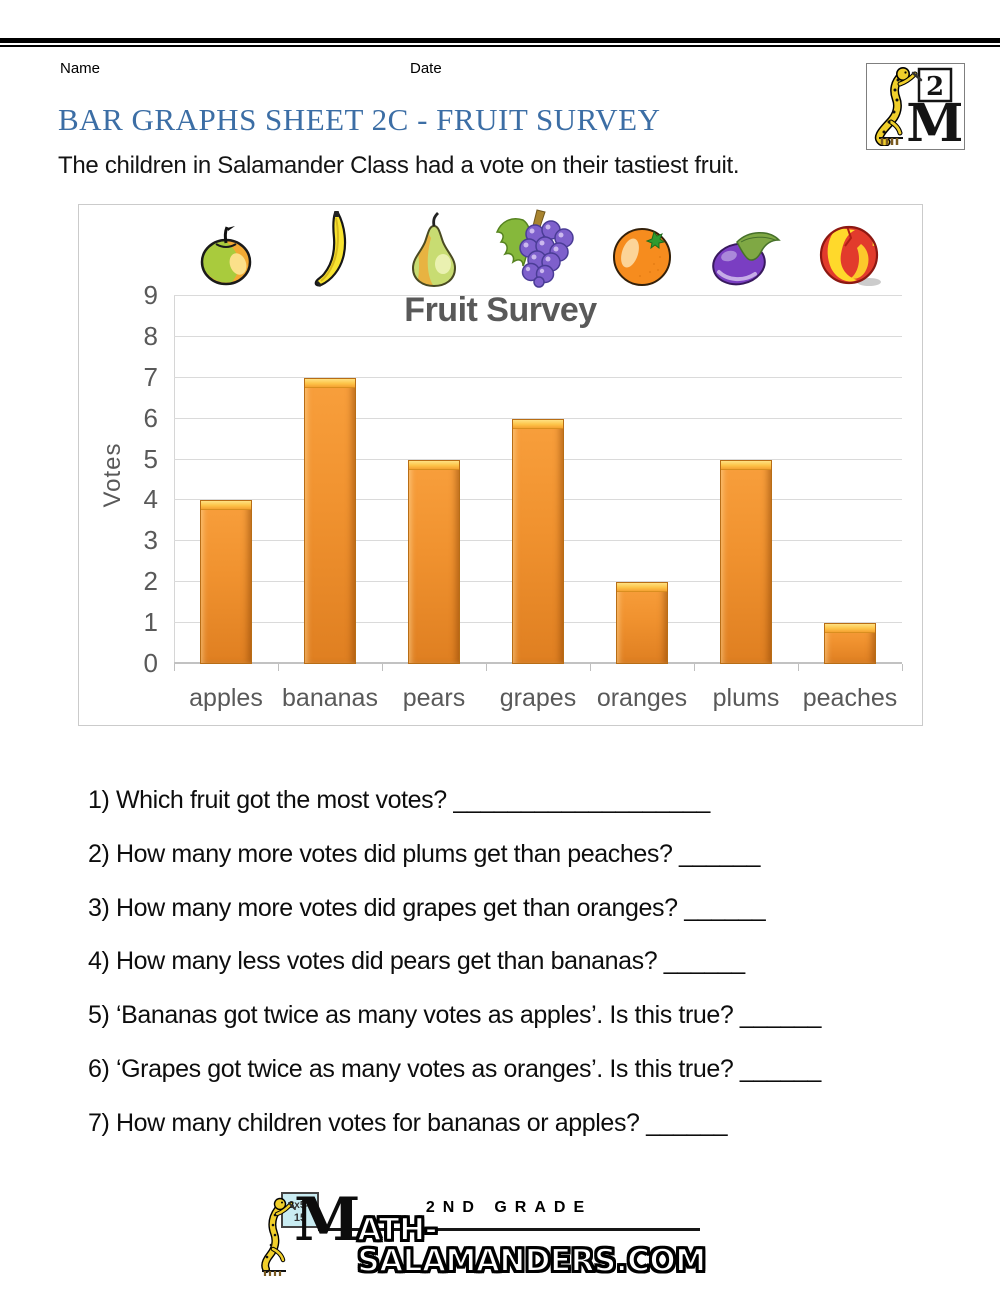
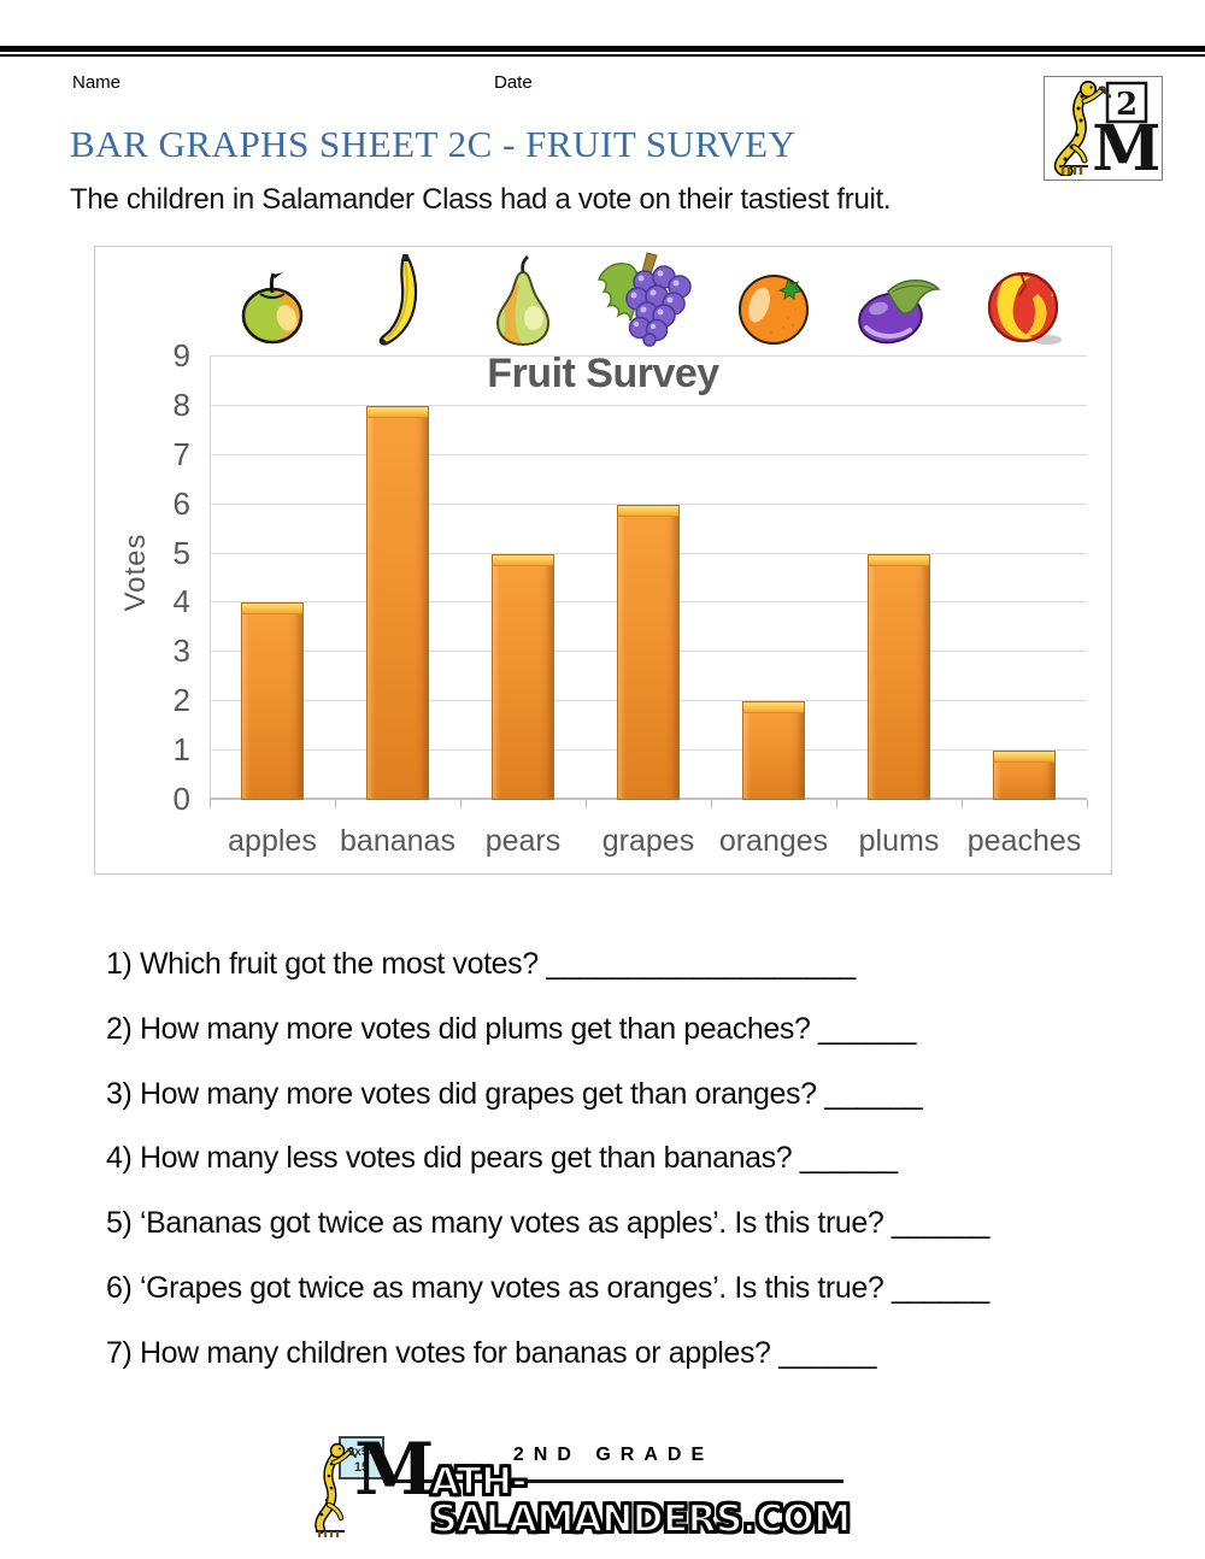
bananas: 7 -> 8
